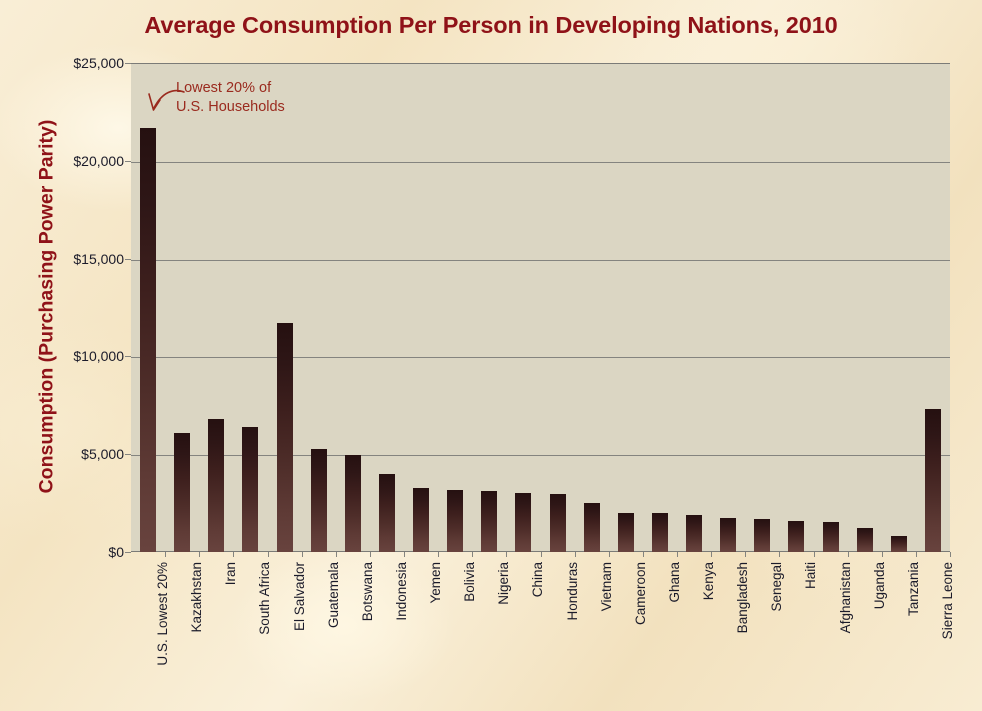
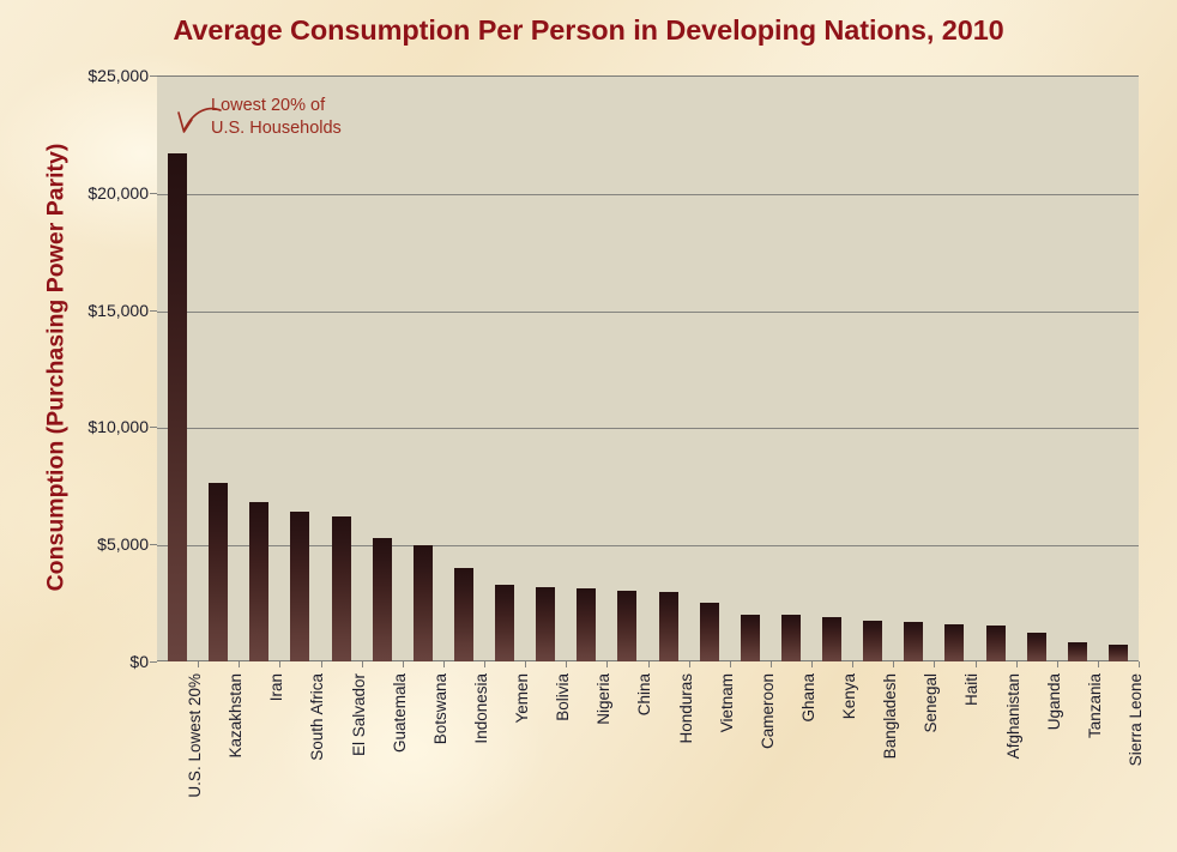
Kazakhstan: $6100 -> $7600
El Salvador: $11700 -> $6200
Sierra Leone: $7300 -> $700
